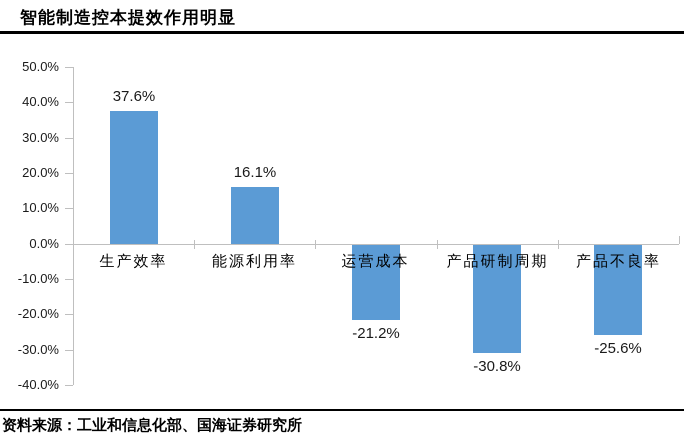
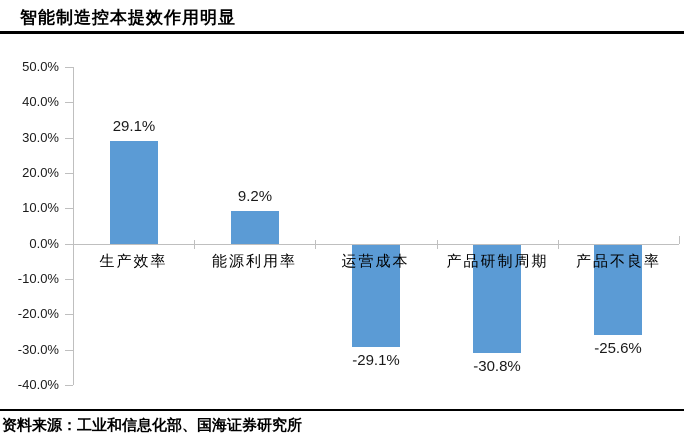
生产效率: 37.6% -> 29.1%
能源利用率: 16.1% -> 9.2%
运营成本: -21.2% -> -29.1%
